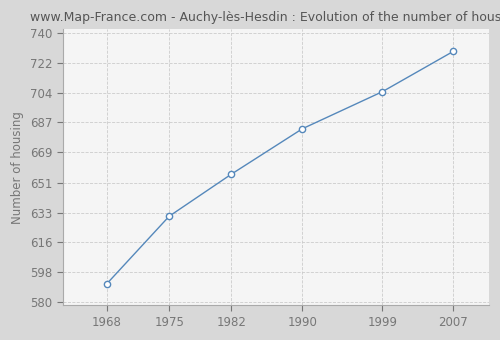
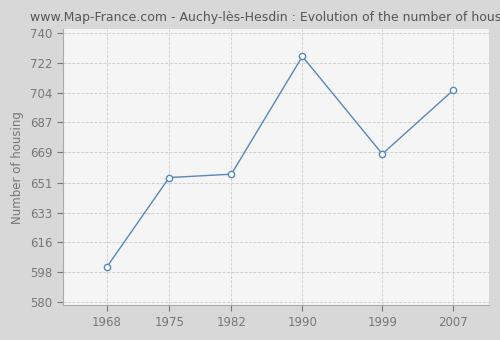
1968: 591 -> 601
1975: 631 -> 654
1990: 683 -> 726
1999: 705 -> 668
2007: 729 -> 706
